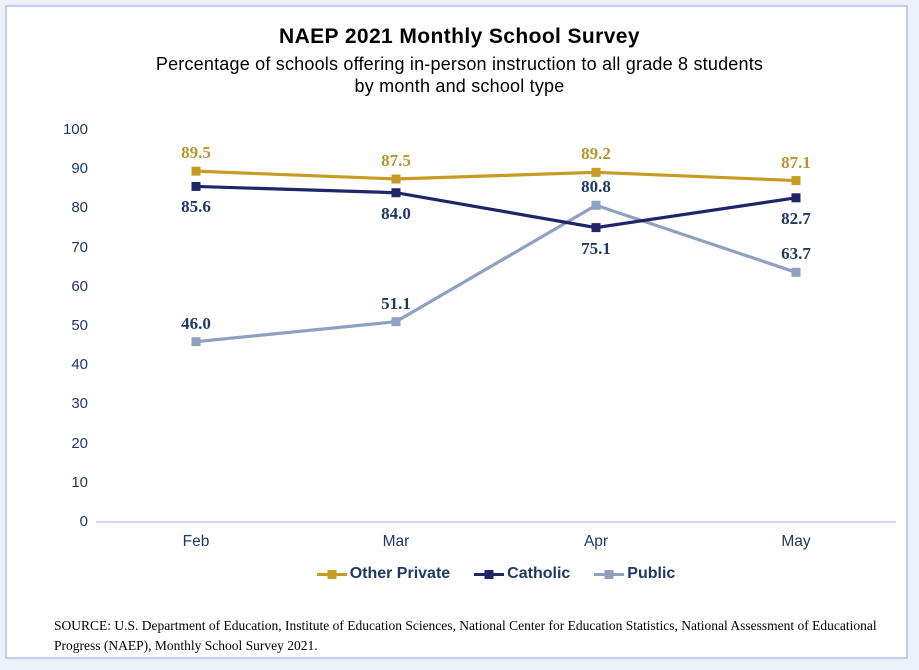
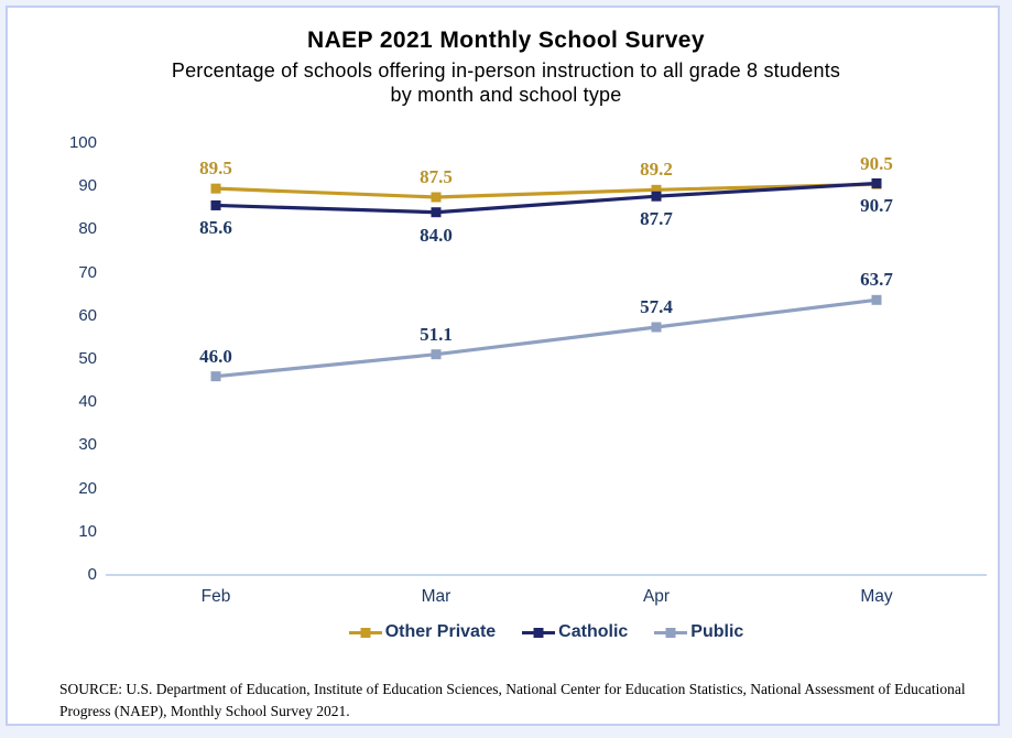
Catholic/Apr: 75.1 -> 87.7
Public/Apr: 80.8 -> 57.4
Other Private/May: 87.1 -> 90.5
Catholic/May: 82.7 -> 90.7
